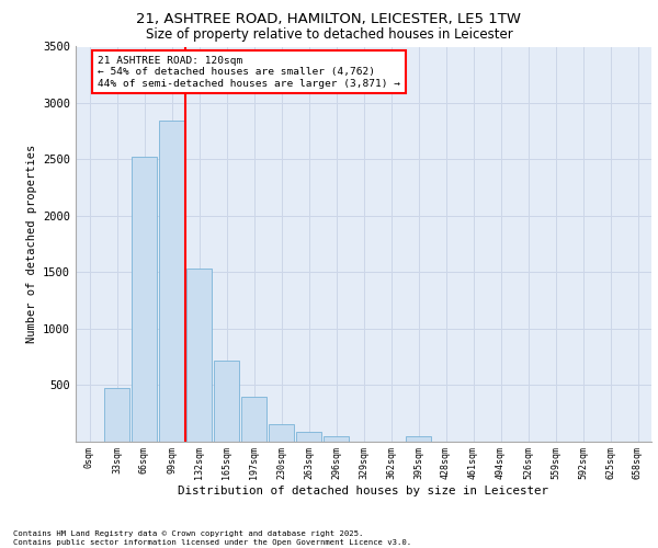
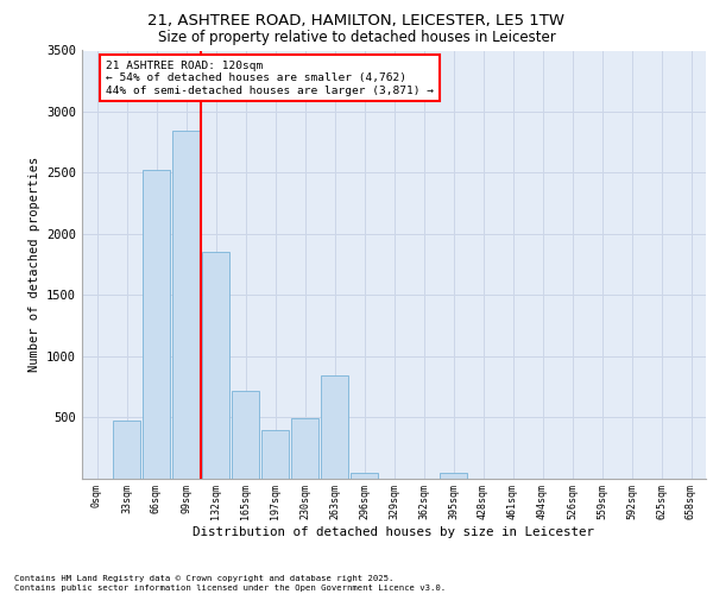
132sqm: 1530 -> 1850
230sqm: 150 -> 490
263sqm: 80 -> 840
